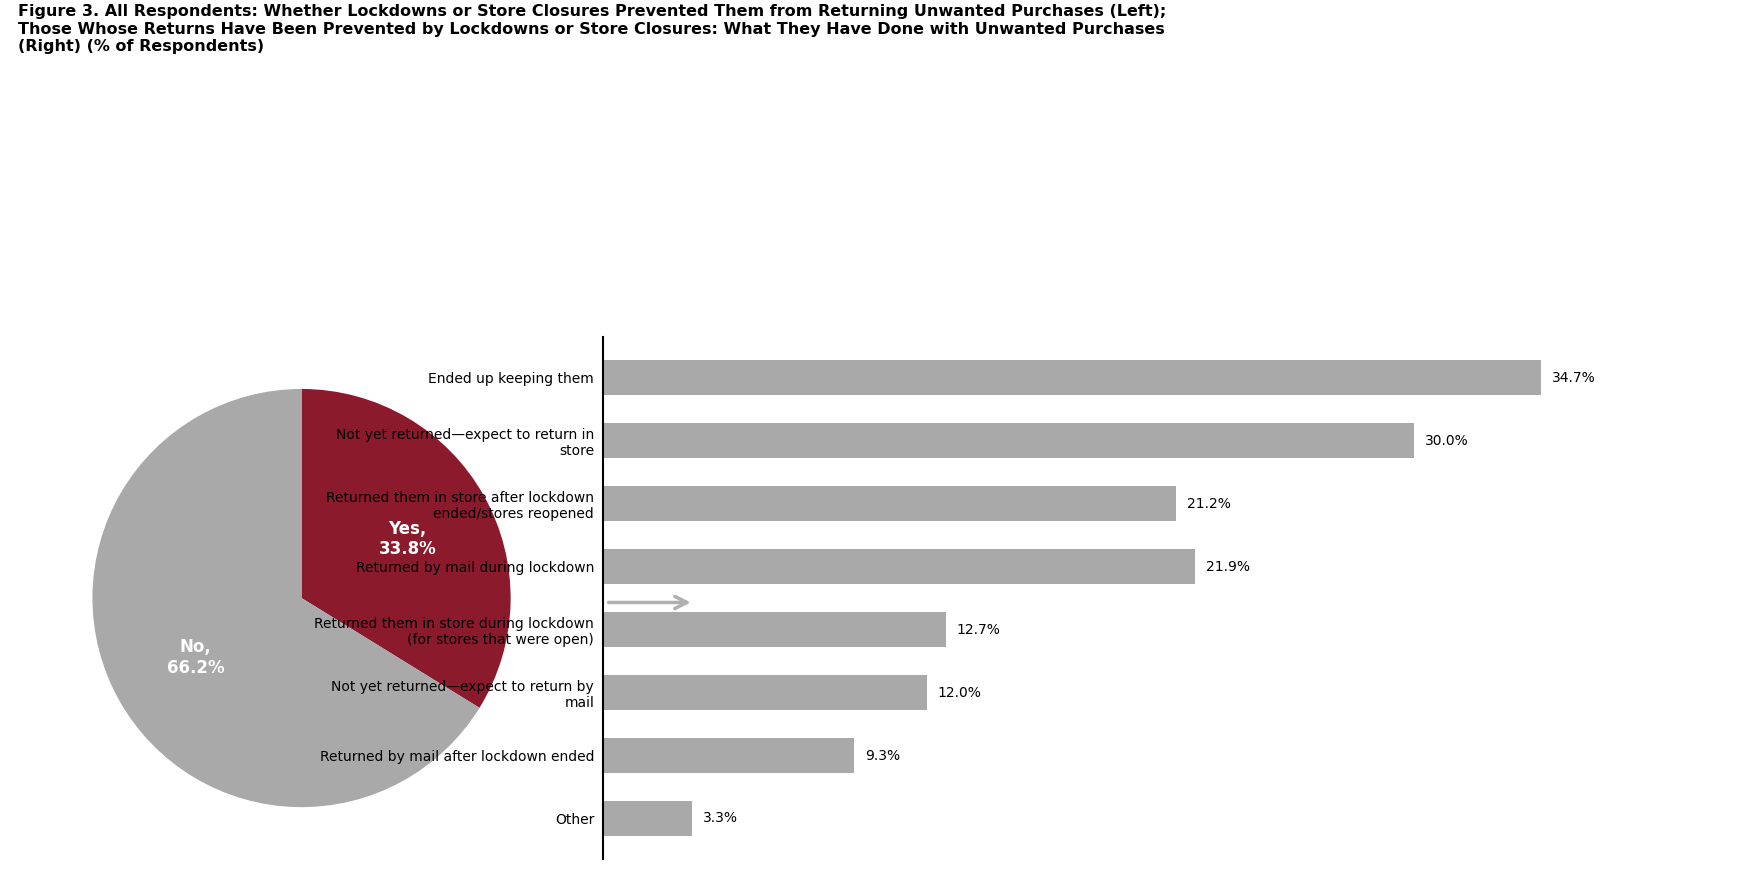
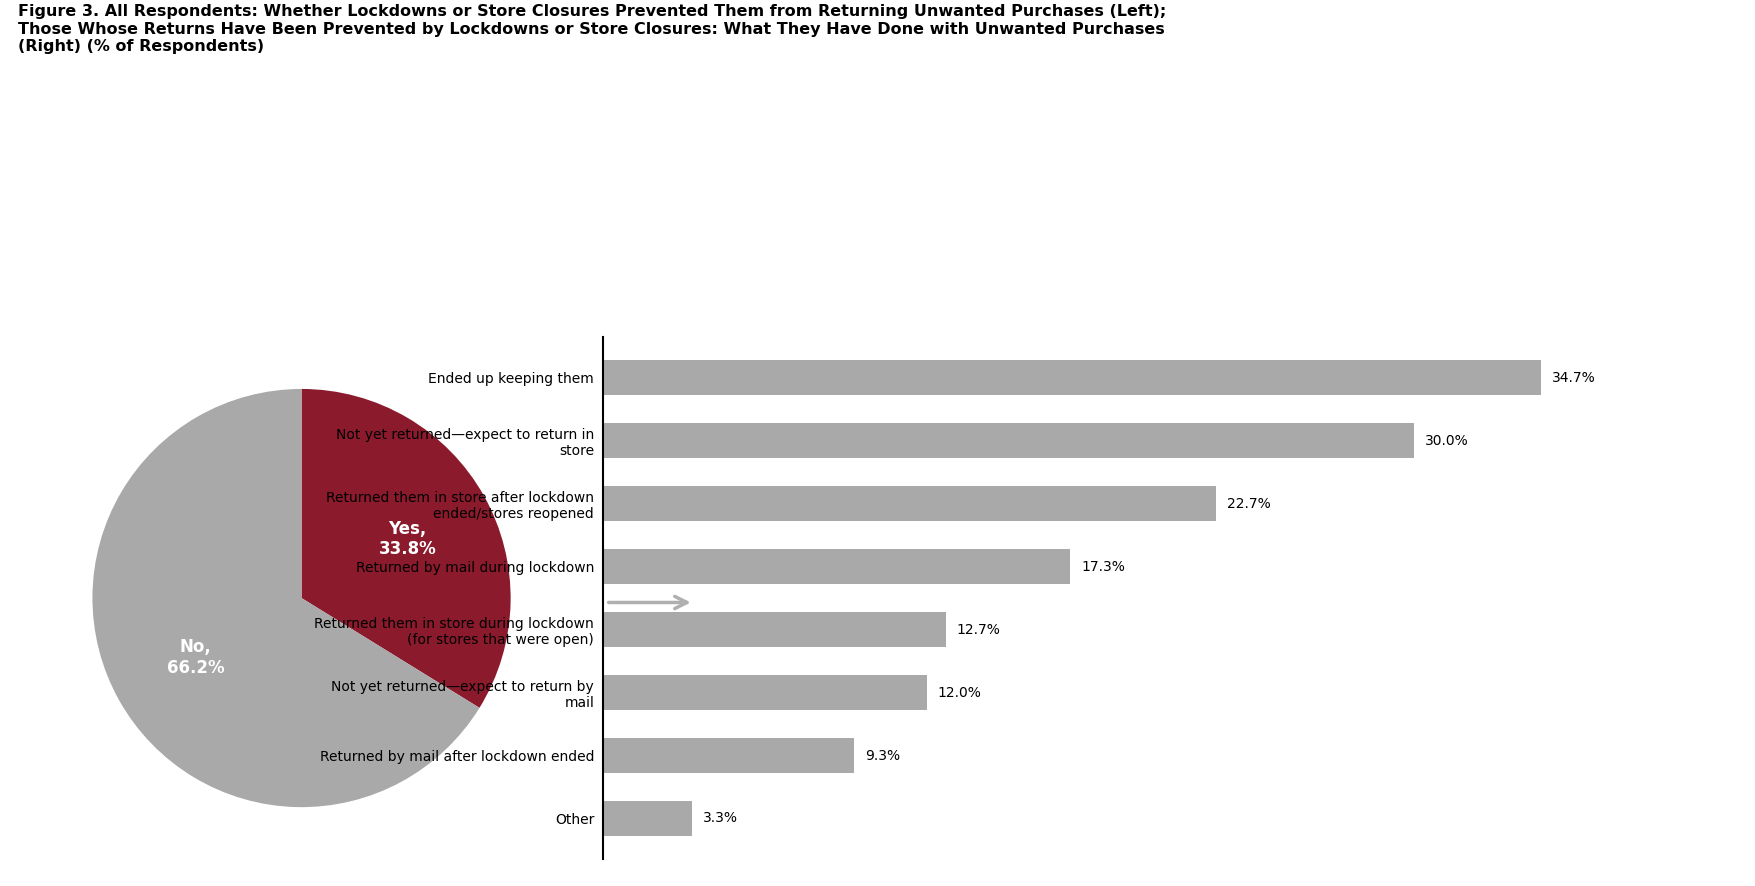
Returned them in store after lockdown ended/stores reopened: 21.2% -> 22.7%
Returned by mail during lockdown: 21.9% -> 17.3%
